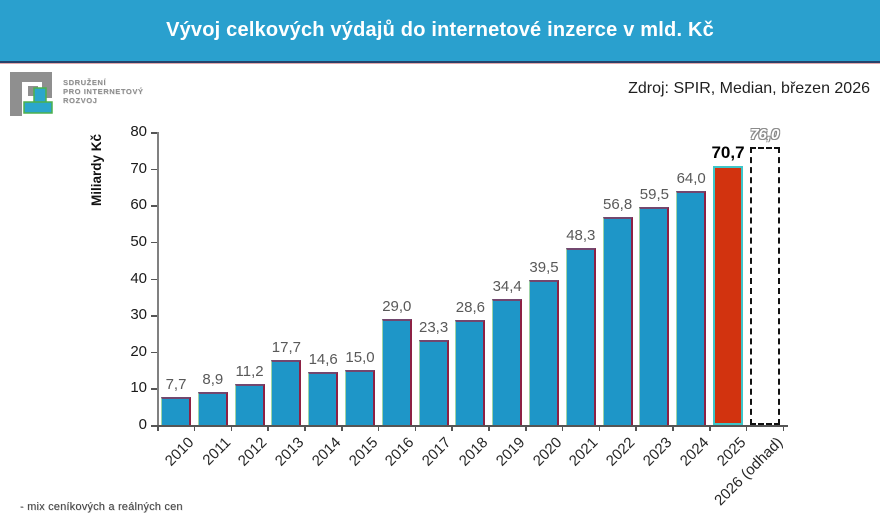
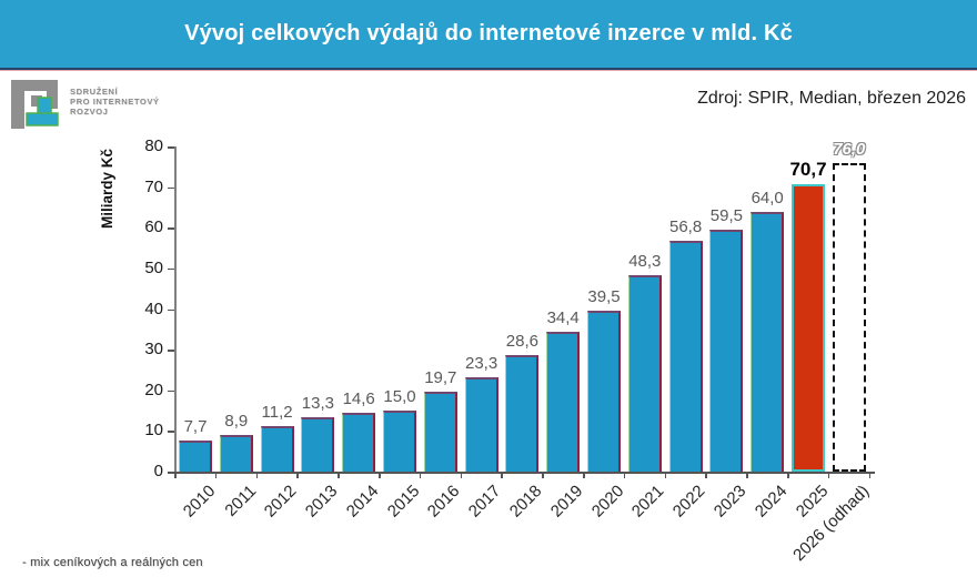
2013: 17,7 -> 13,3
2016: 29,0 -> 19,7
